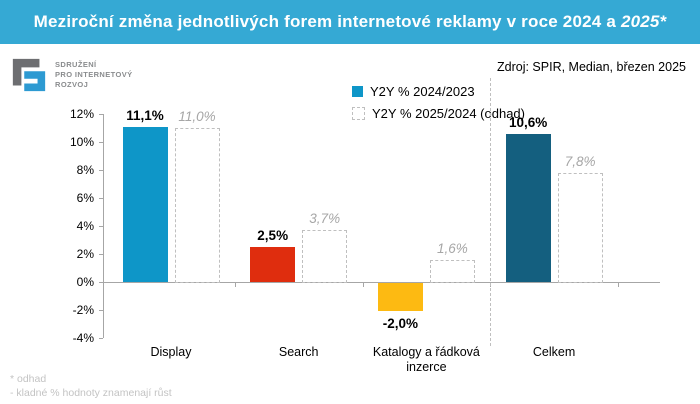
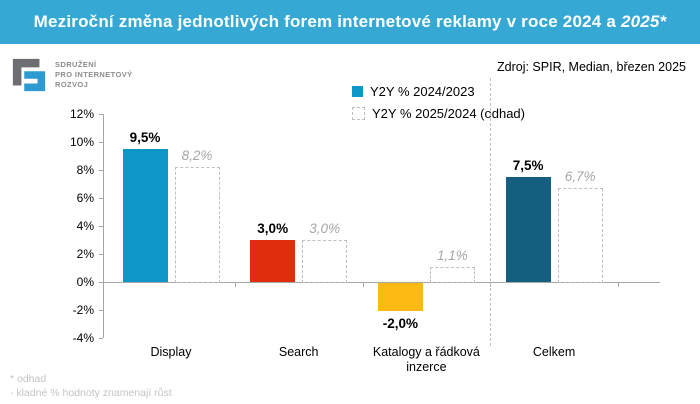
Y2Y % 2024/2023/Display: 11,1% -> 9,5%
Y2Y % 2025/2024 (odhad)/Display: 11,0% -> 8,2%
Y2Y % 2024/2023/Search: 2,5% -> 3,0%
Y2Y % 2025/2024 (odhad)/Search: 3,7% -> 3,0%
Y2Y % 2025/2024 (odhad)/Katalogy a řádková inzerce: 1,6% -> 1,1%
Y2Y % 2024/2023/Celkem: 10,6% -> 7,5%
Y2Y % 2025/2024 (odhad)/Celkem: 7,8% -> 6,7%
